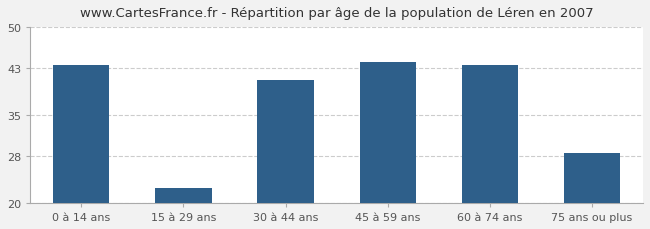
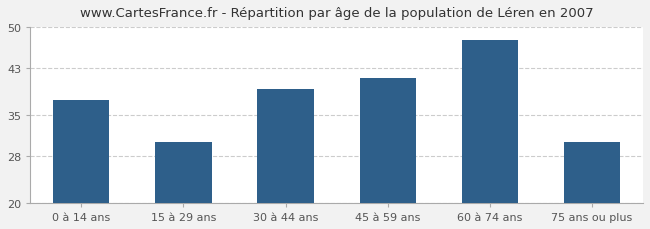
0 à 14 ans: 43.5 -> 37.6
15 à 29 ans: 22.5 -> 30.4
30 à 44 ans: 41.0 -> 39.4
45 à 59 ans: 44.0 -> 41.4
60 à 74 ans: 43.5 -> 47.8
75 ans ou plus: 28.5 -> 30.4
